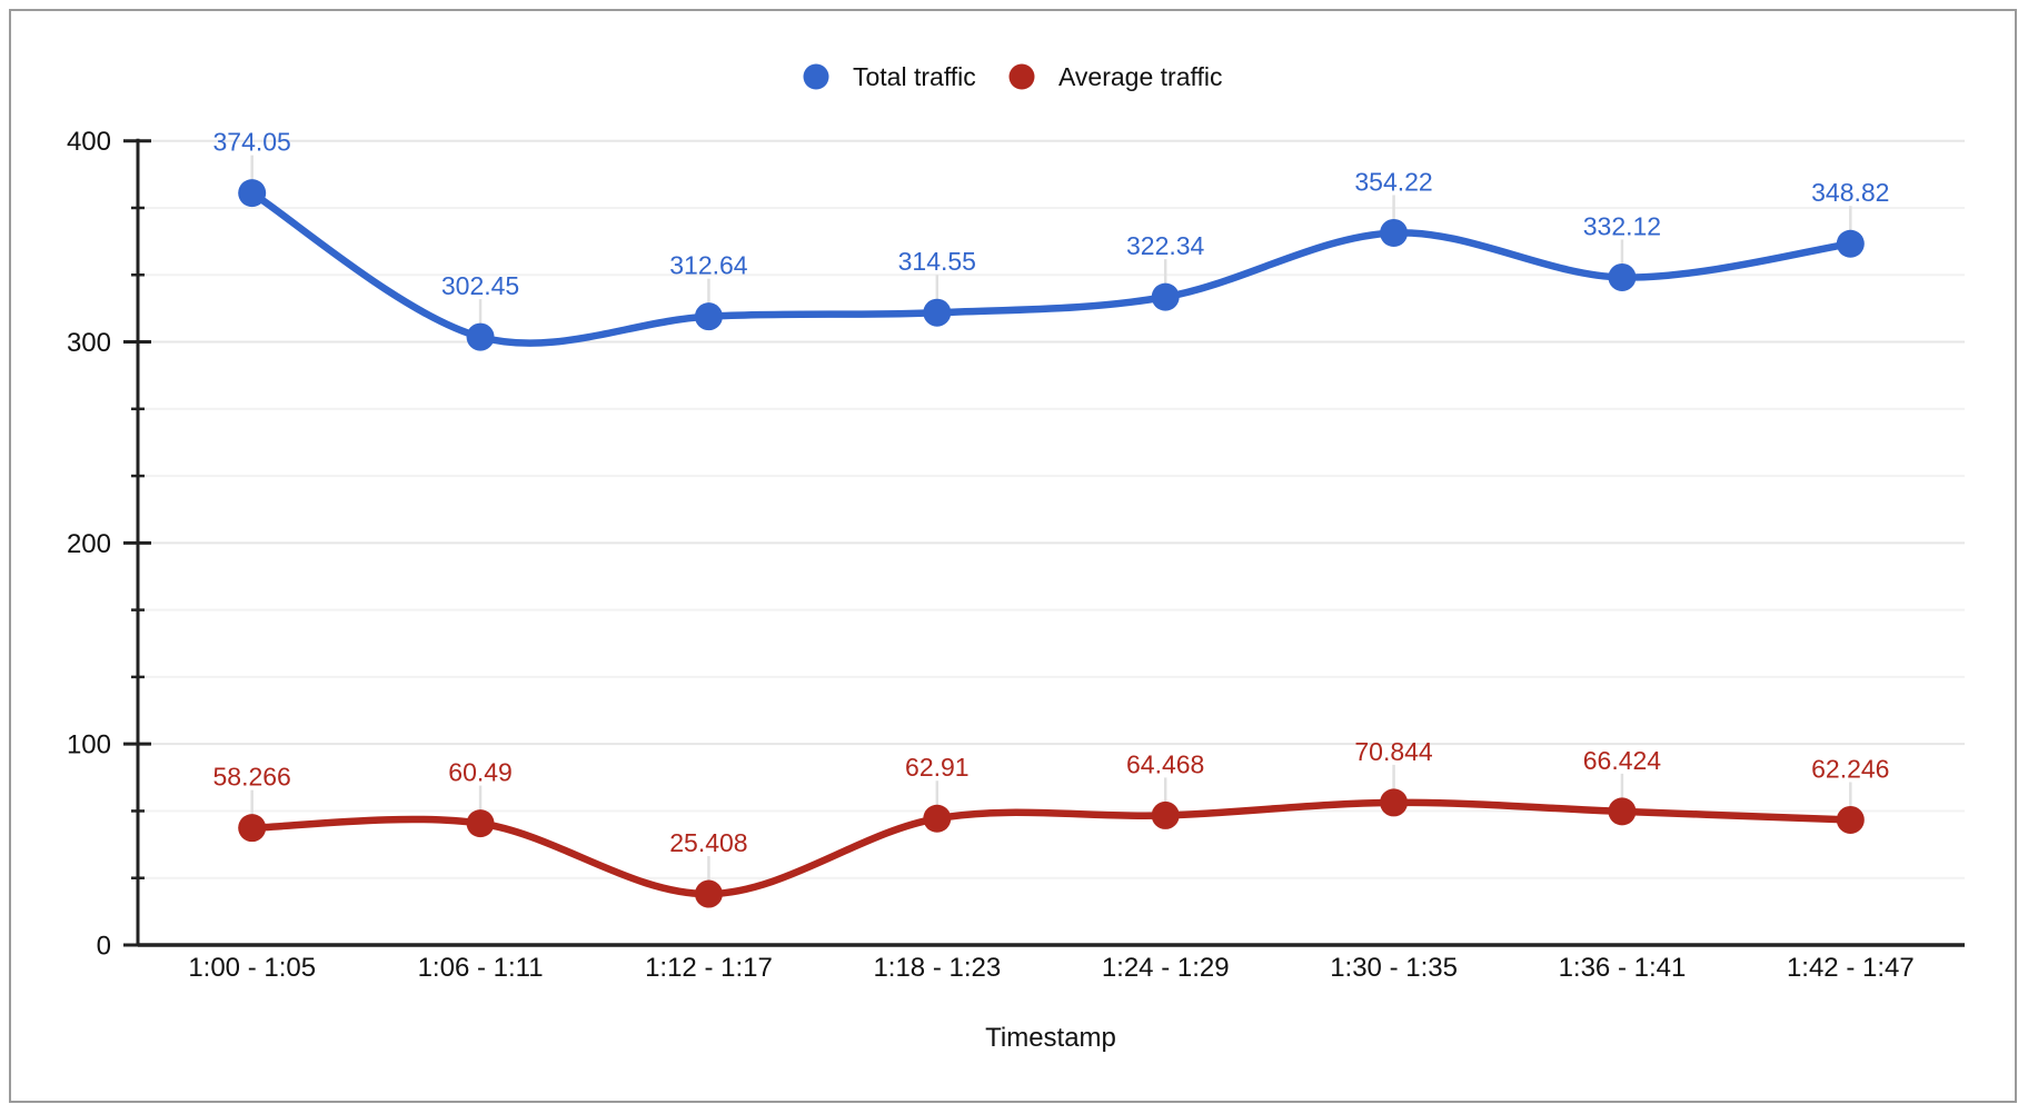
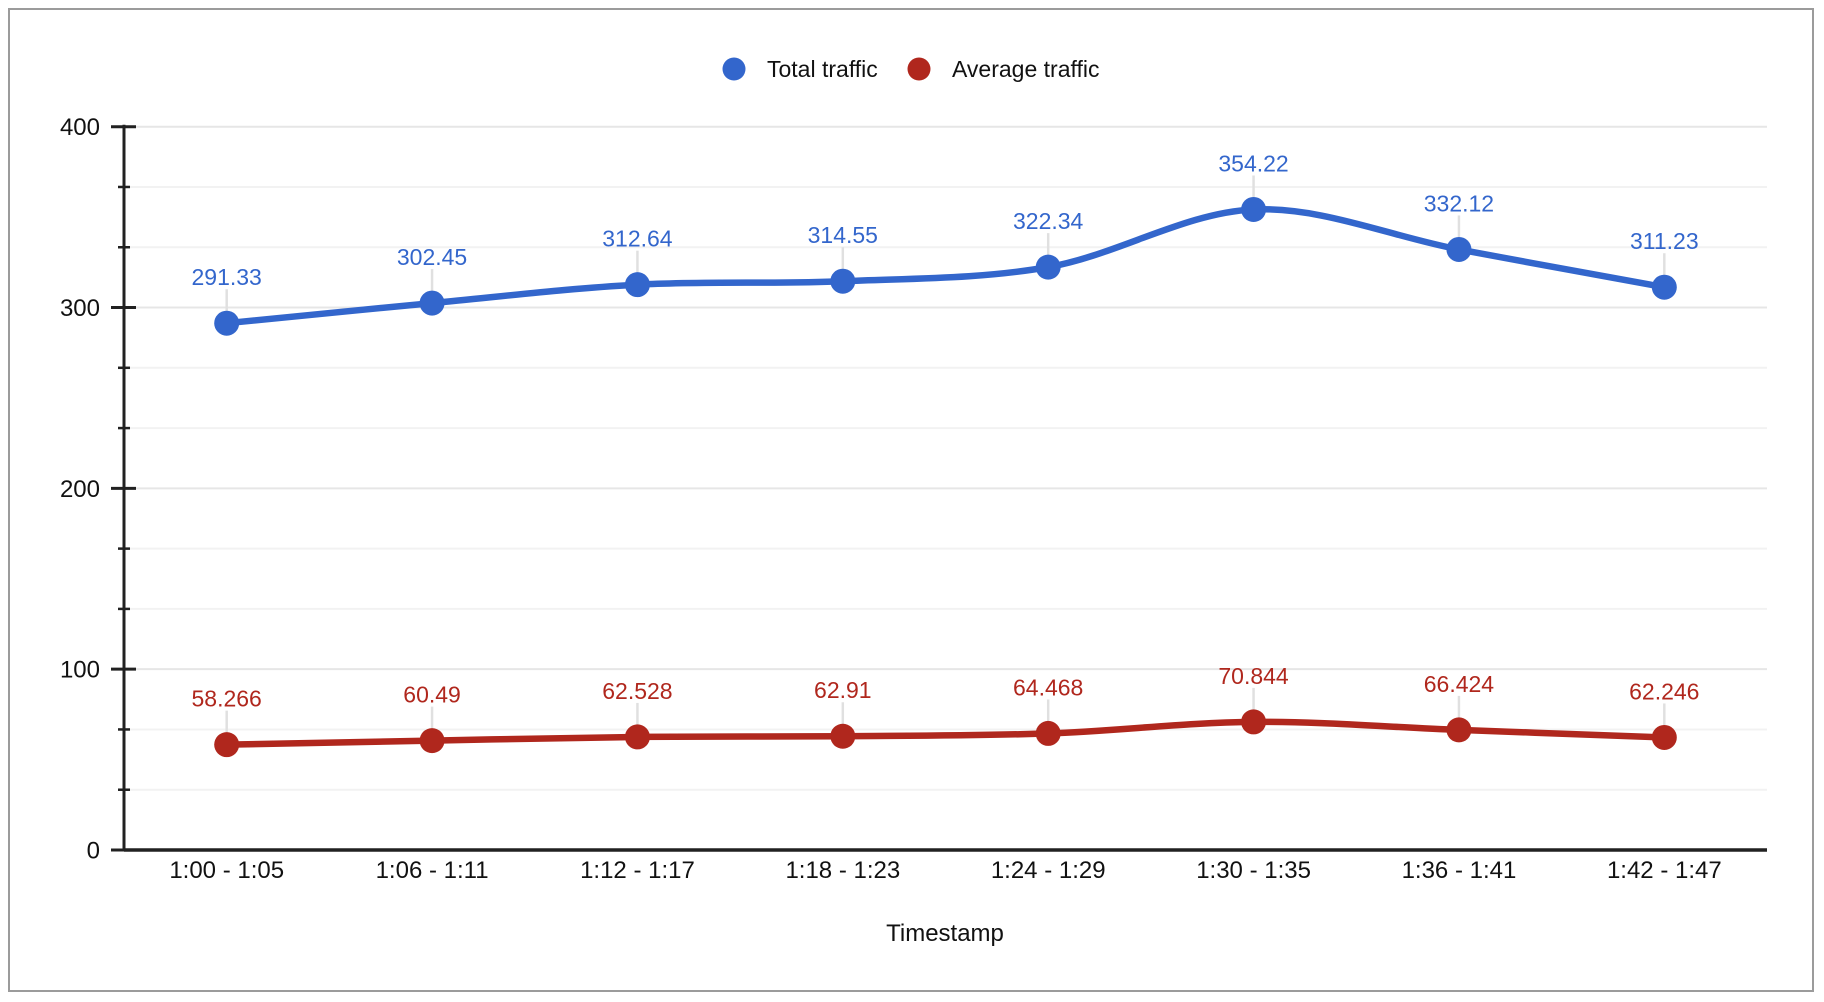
Total traffic/1:00 - 1:05: 374.05 -> 291.33
Average traffic/1:12 - 1:17: 25.408 -> 62.528
Total traffic/1:42 - 1:47: 348.82 -> 311.23
